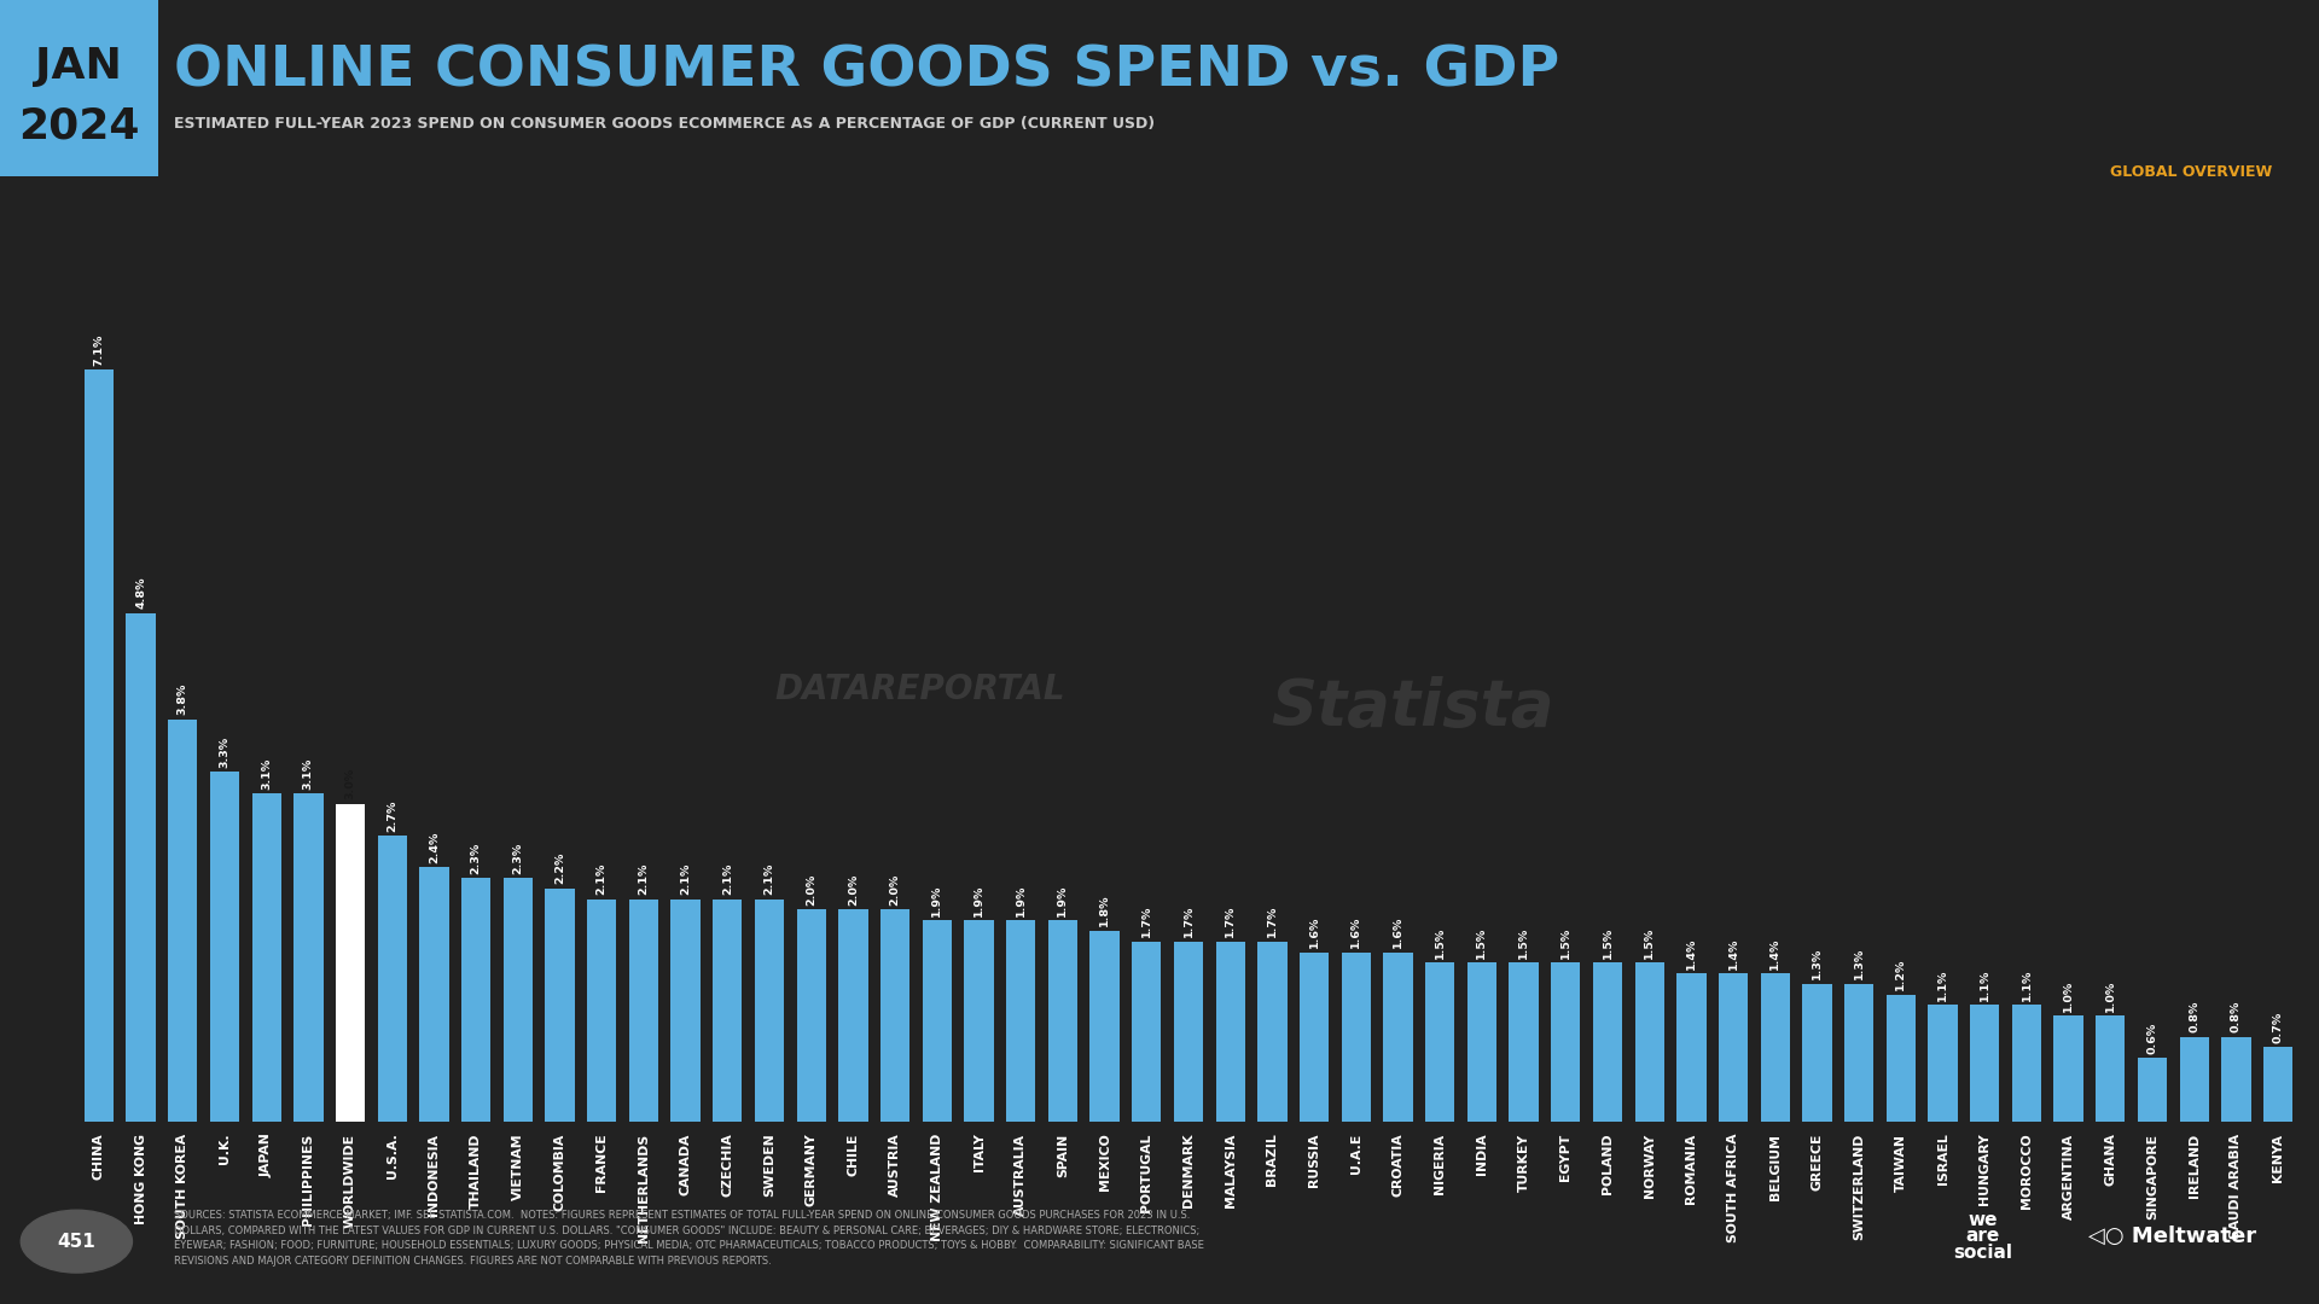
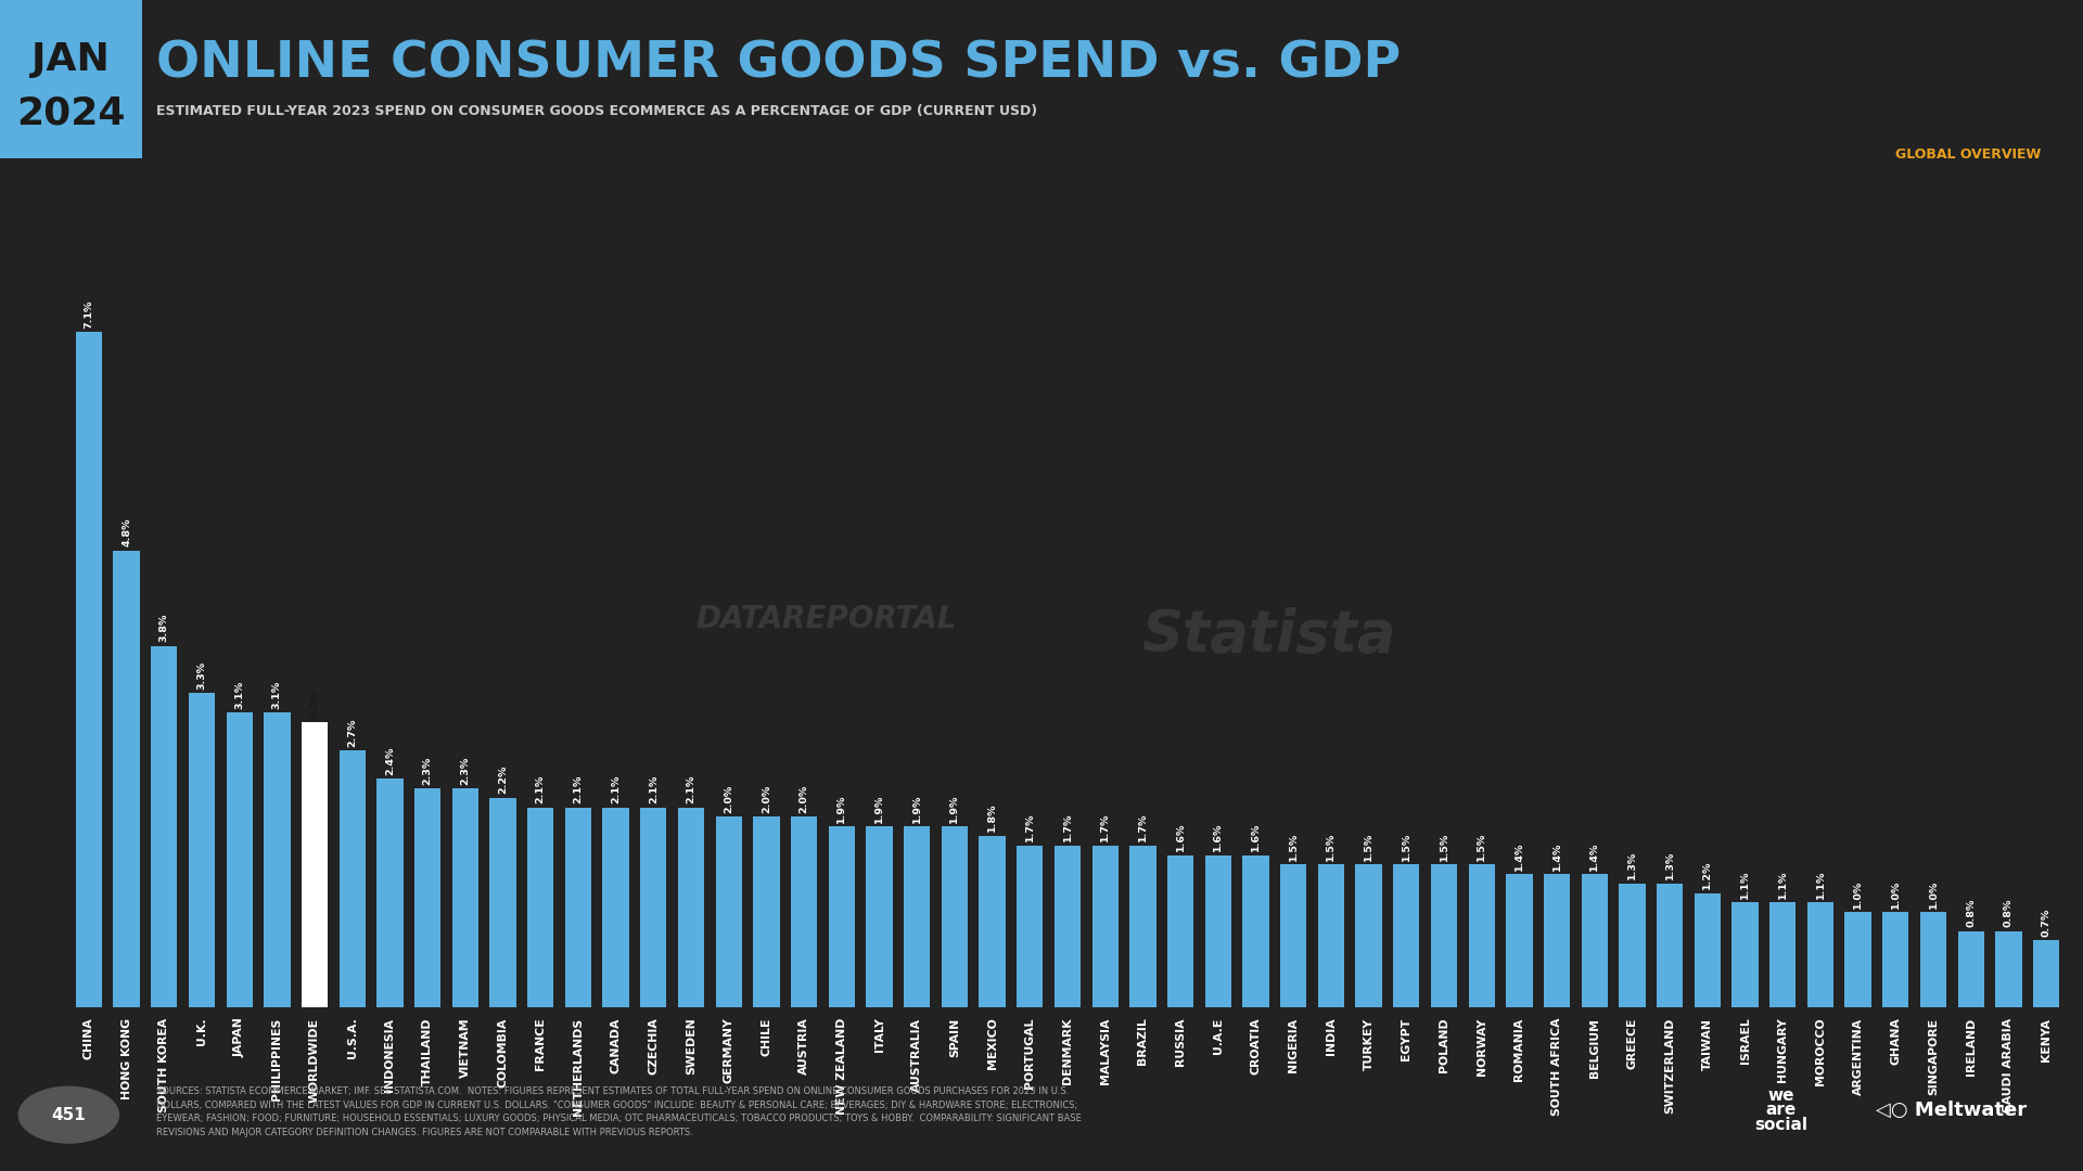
SINGAPORE: 0.6% -> 1.0%
